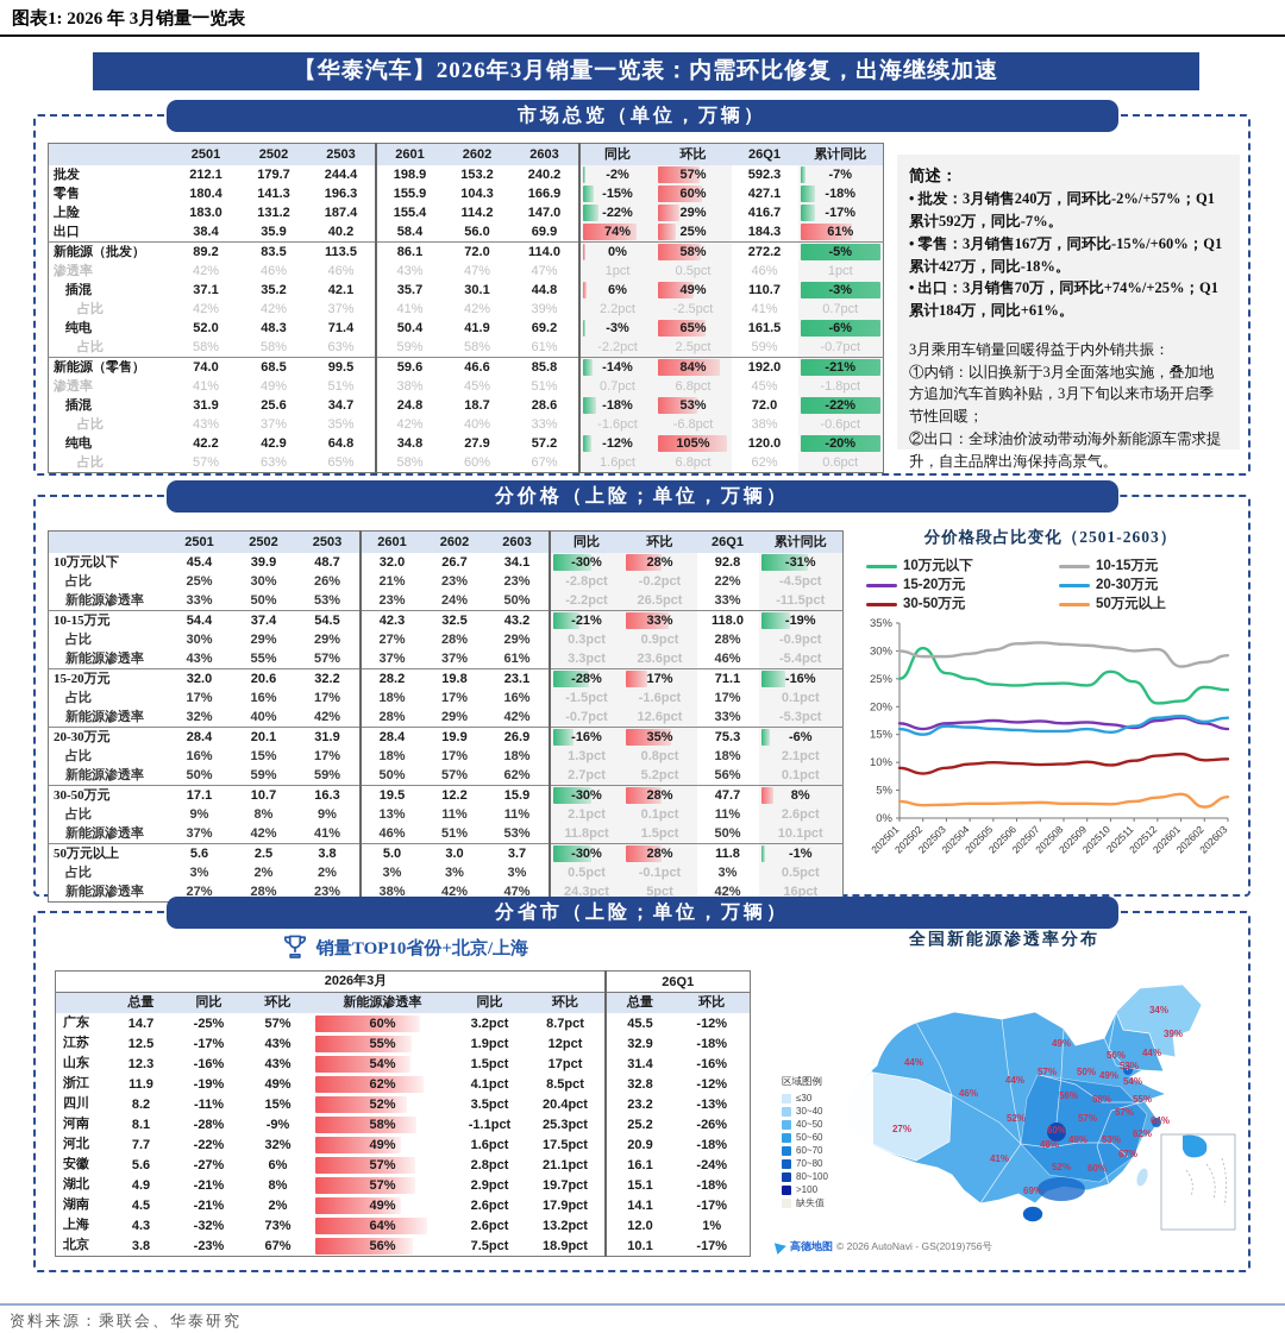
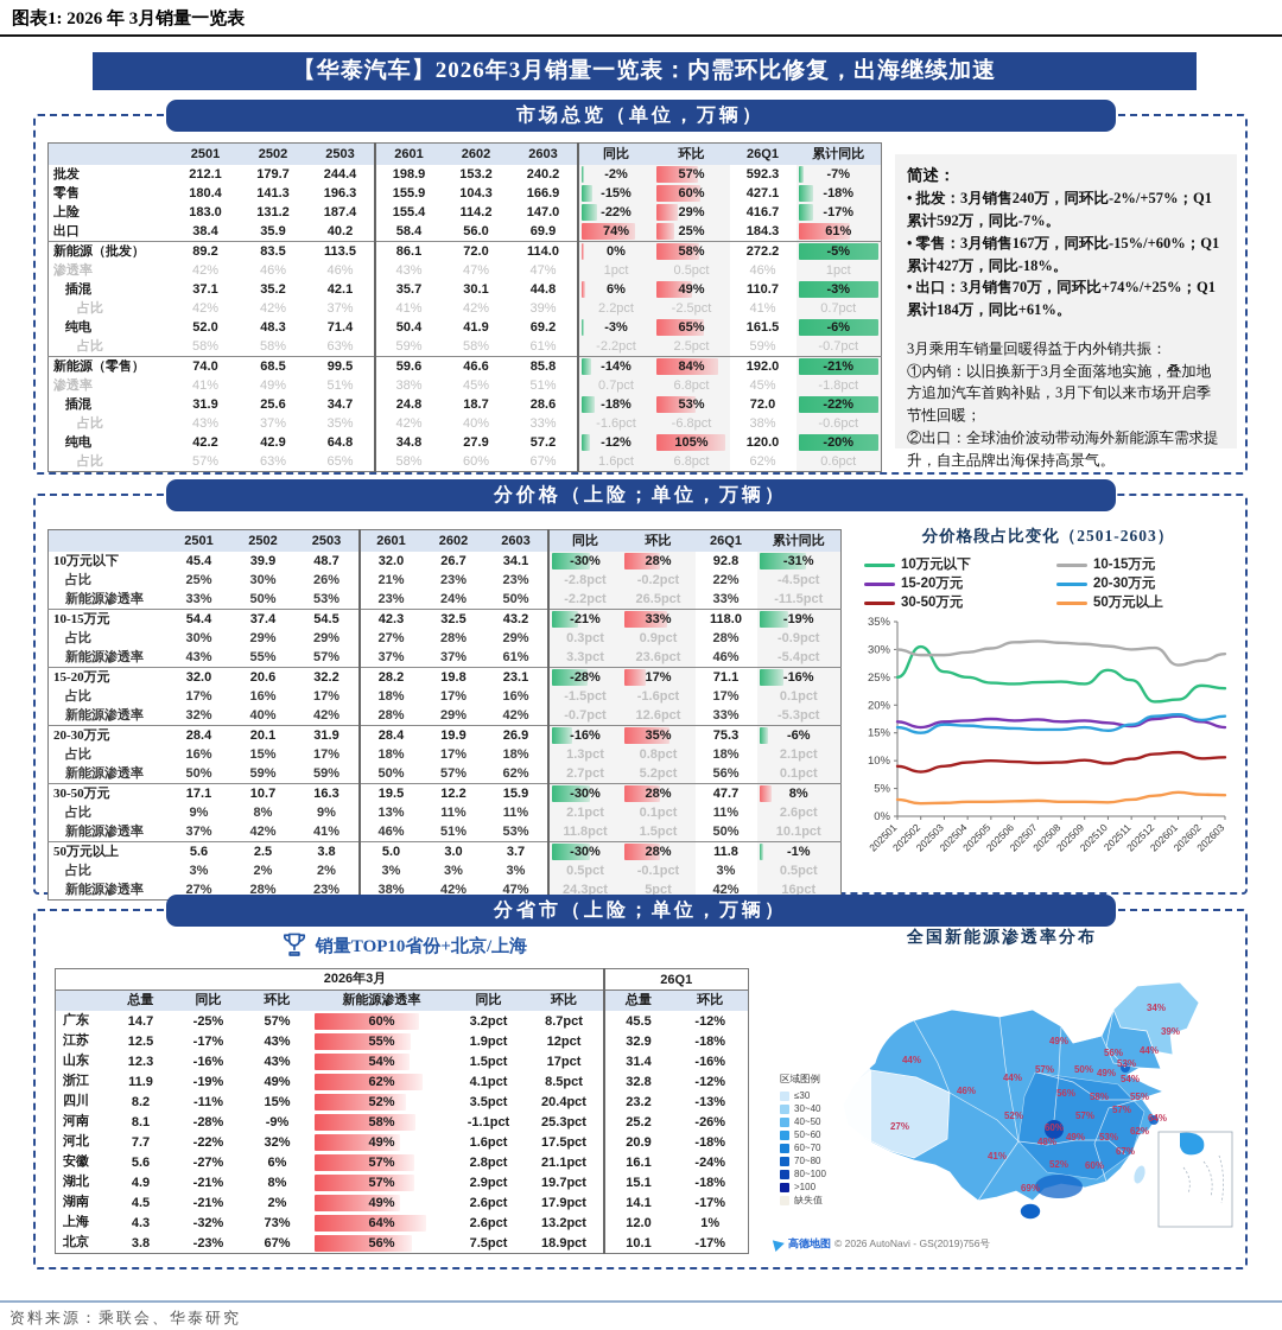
50万元以上/202602: 2% -> 4%
